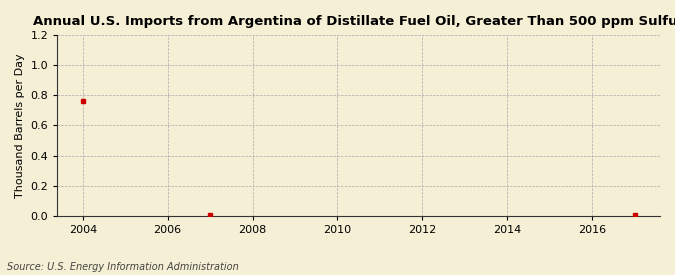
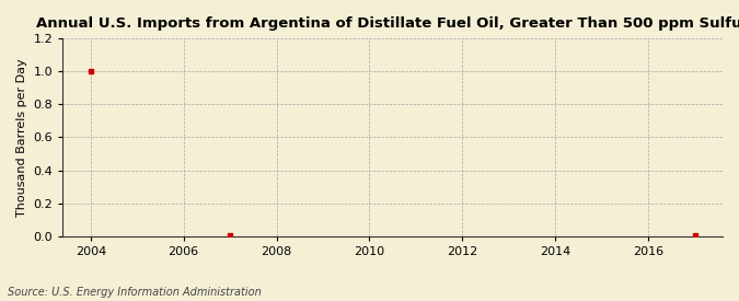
2004: 0.76 -> 1.00
